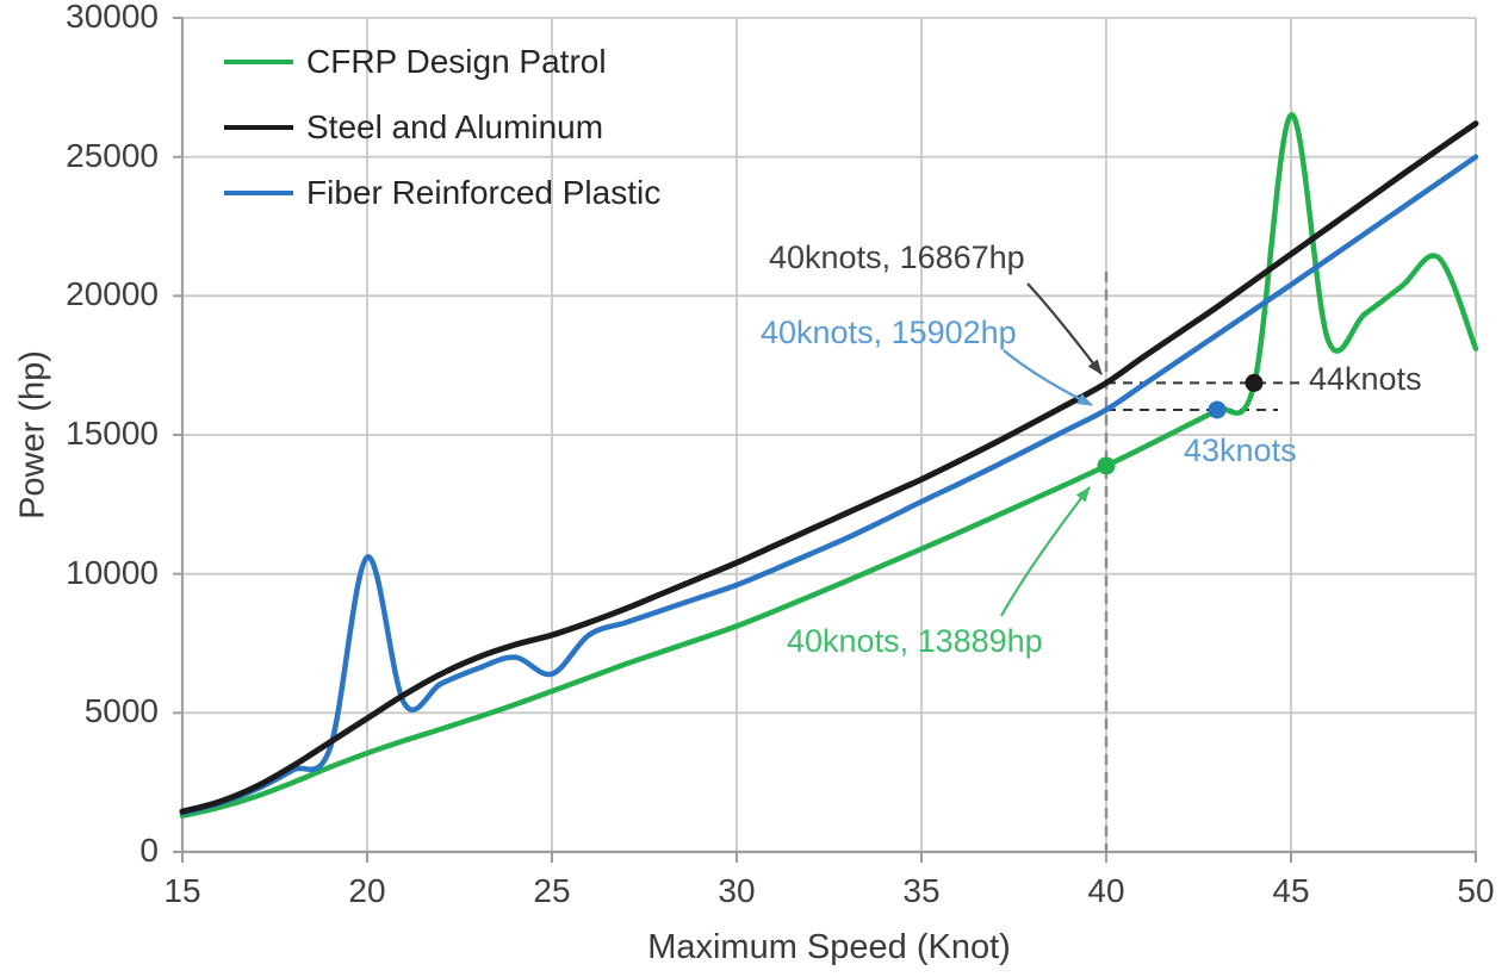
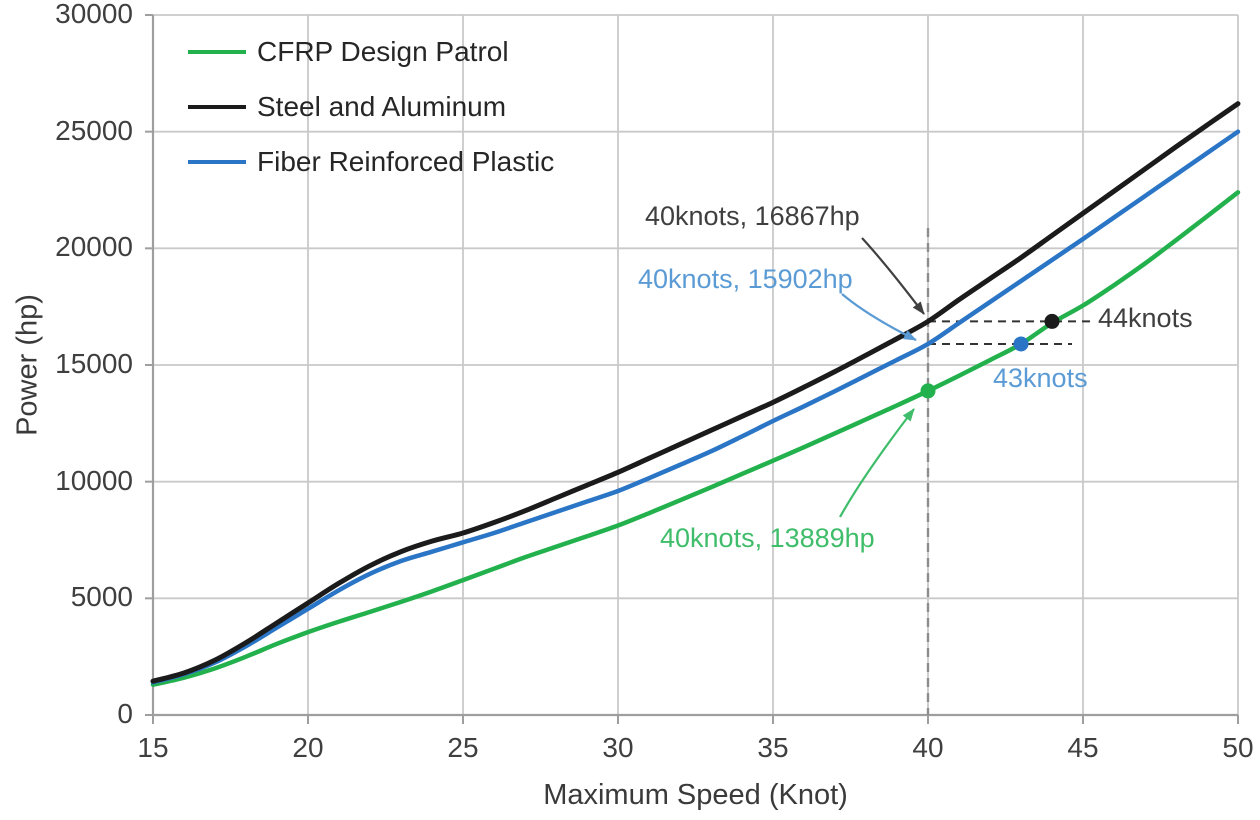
Fiber Reinforced Plastic/20: 10600 -> 4600
Fiber Reinforced Plastic/25: 6400 -> 7400
CFRP Design Patrol/45: 26500 -> 17600
CFRP Design Patrol/50: 18100 -> 22400
